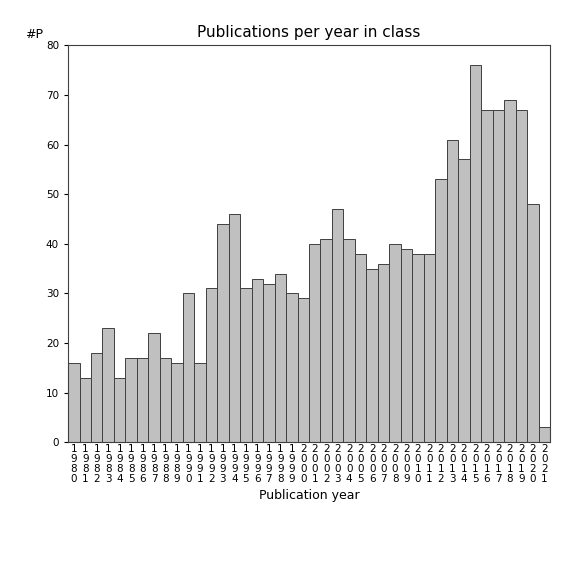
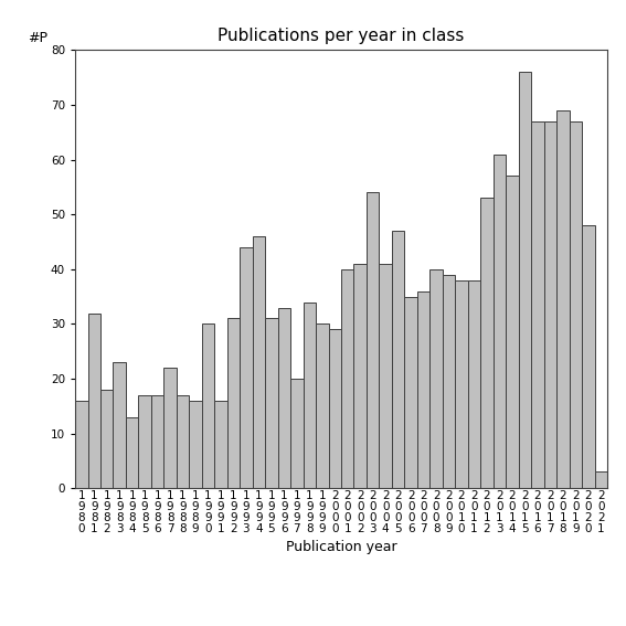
1 9 8 1: 13 -> 32
1 9 9 7: 32 -> 20
2 0 0 3: 47 -> 54
2 0 0 5: 38 -> 47
